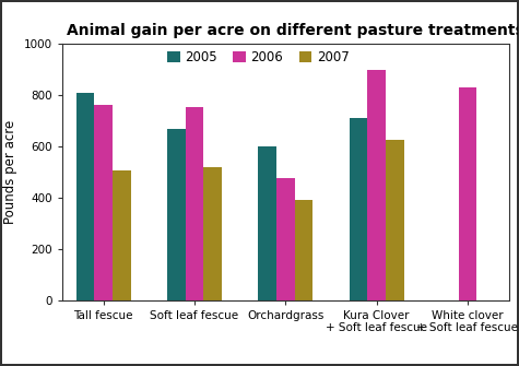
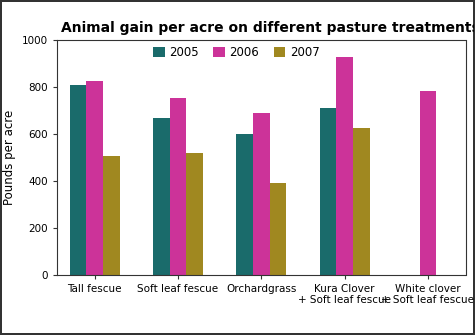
2006/Tall fescue: 760 -> 825
2006/Orchardgrass: 475 -> 690
2006/Kura Clover + Soft leaf fescue: 900 -> 930
2006/White clover + Soft leaf fescue: 830 -> 785
